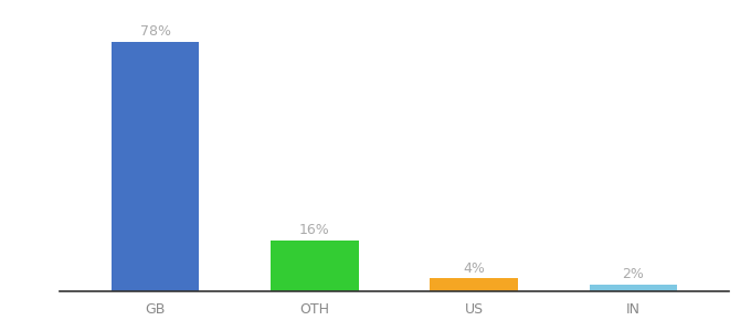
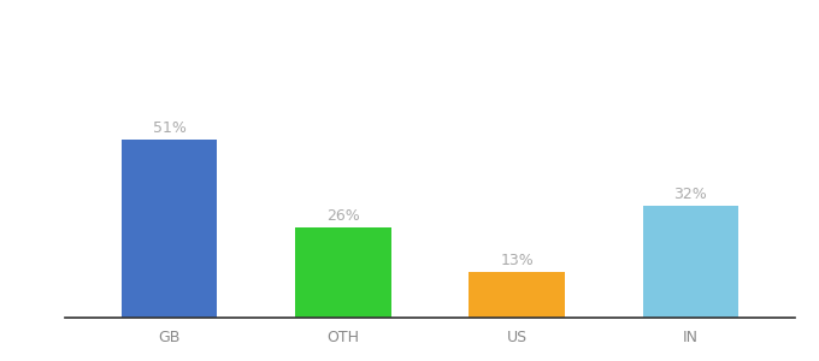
GB: 78% -> 51%
OTH: 16% -> 26%
US: 4% -> 13%
IN: 2% -> 32%
